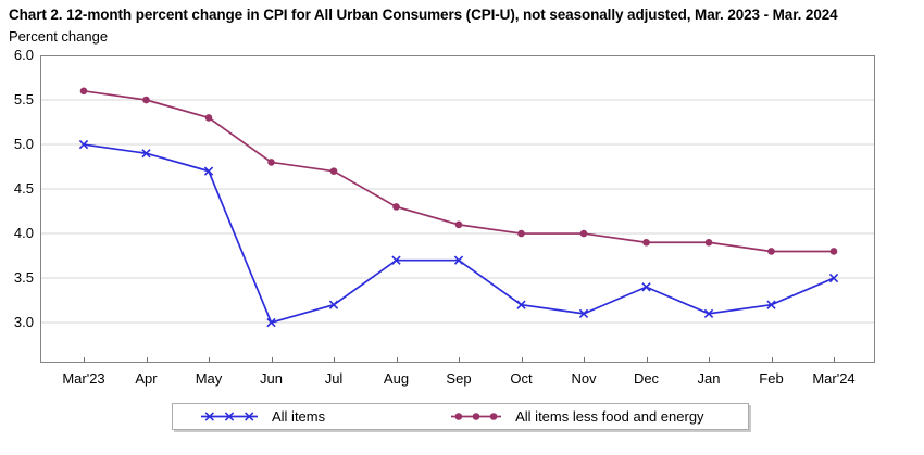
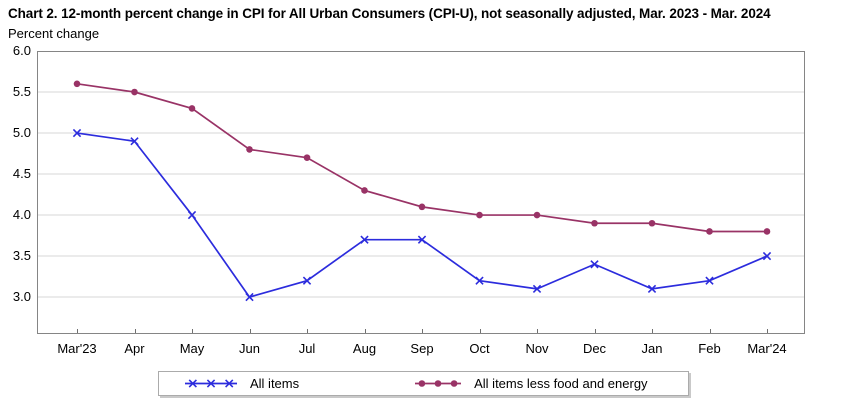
All items/May: 4.7 -> 4.0
